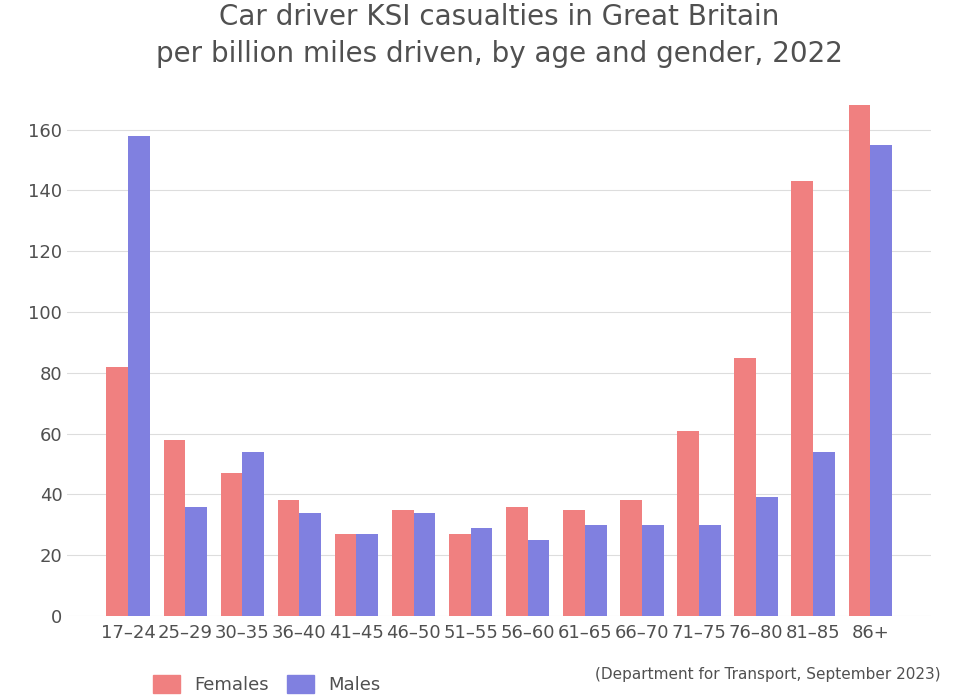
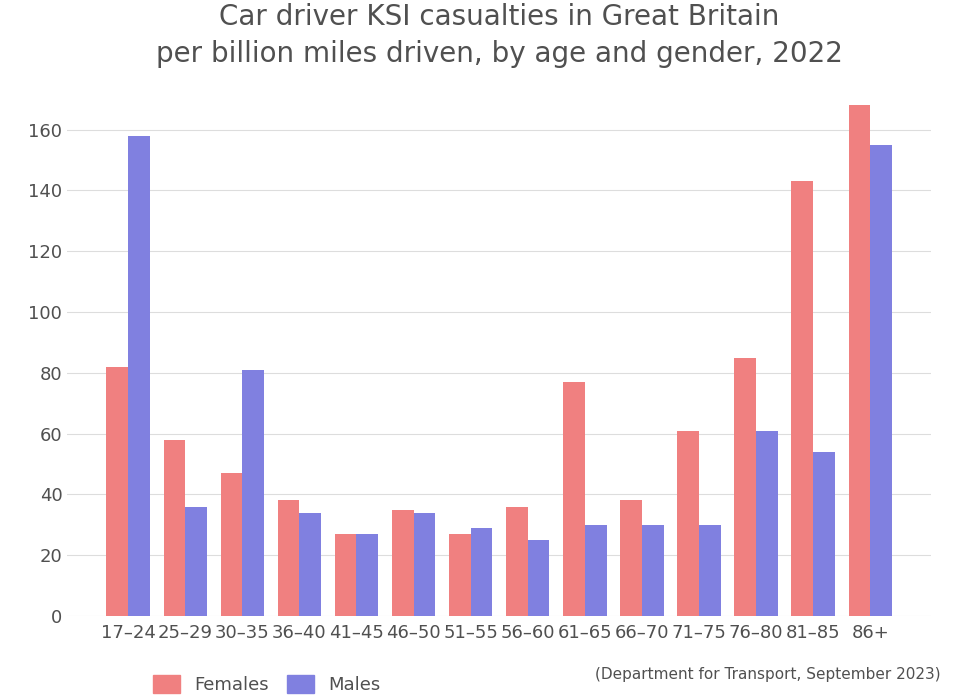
Males/30–35: 54 -> 81
Females/61–65: 35 -> 77
Males/76–80: 39 -> 61
